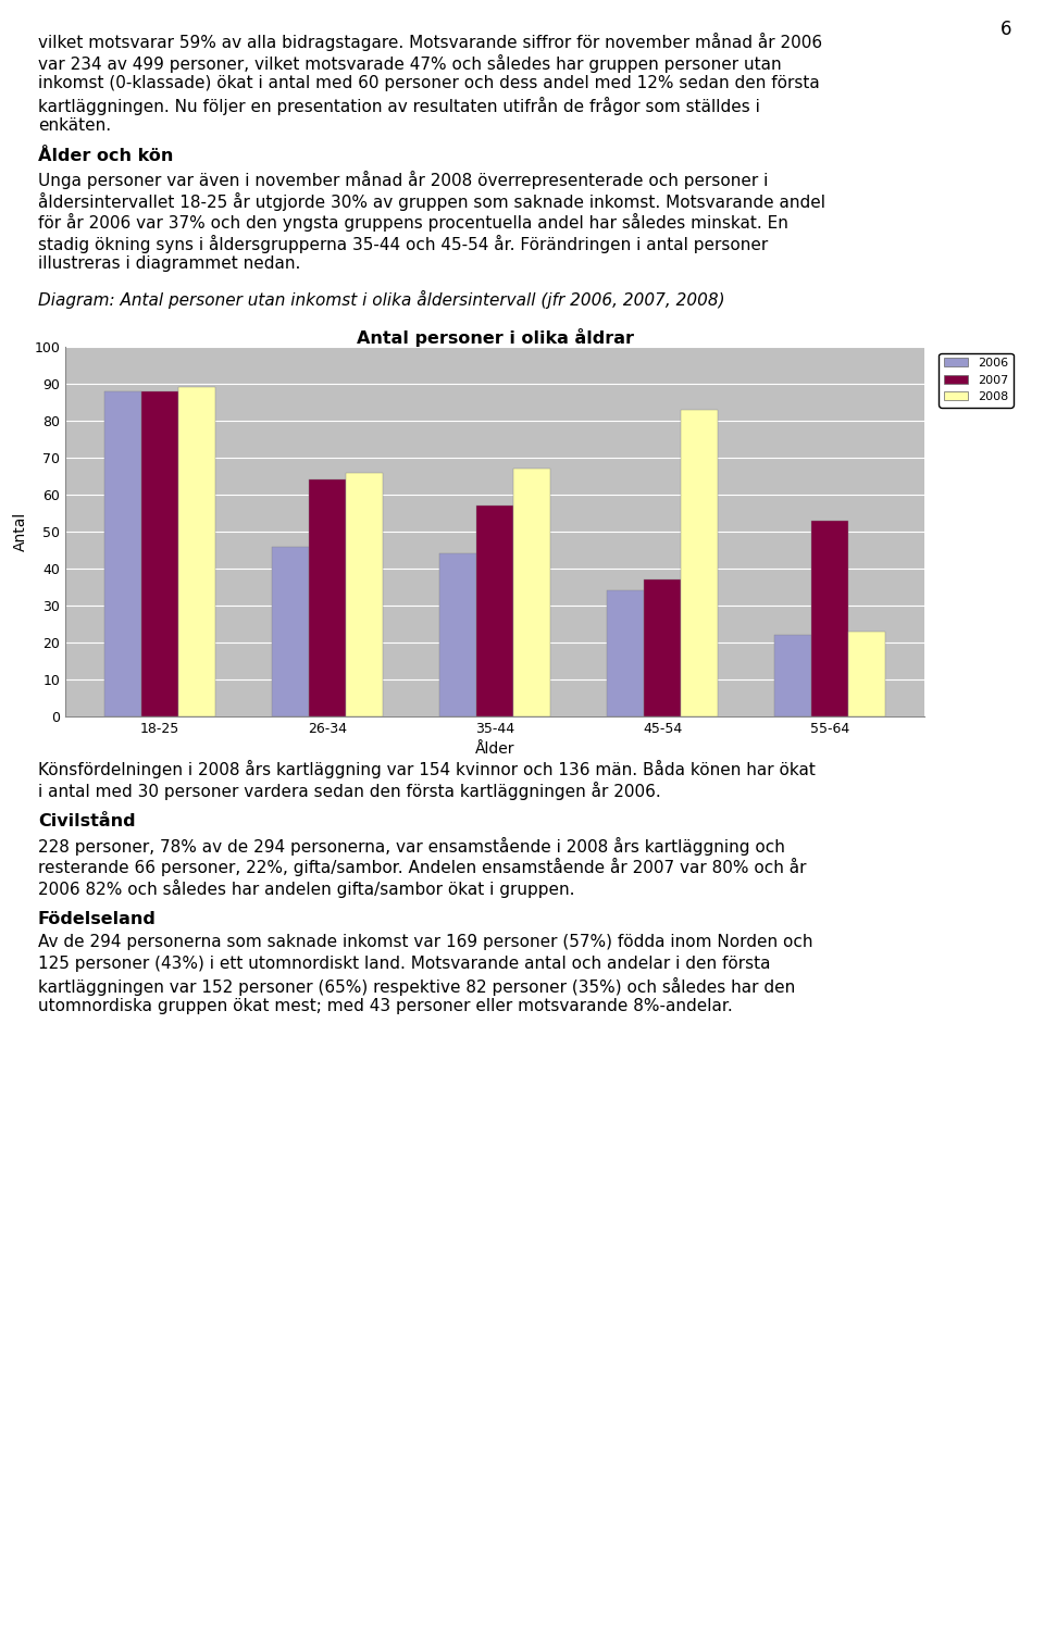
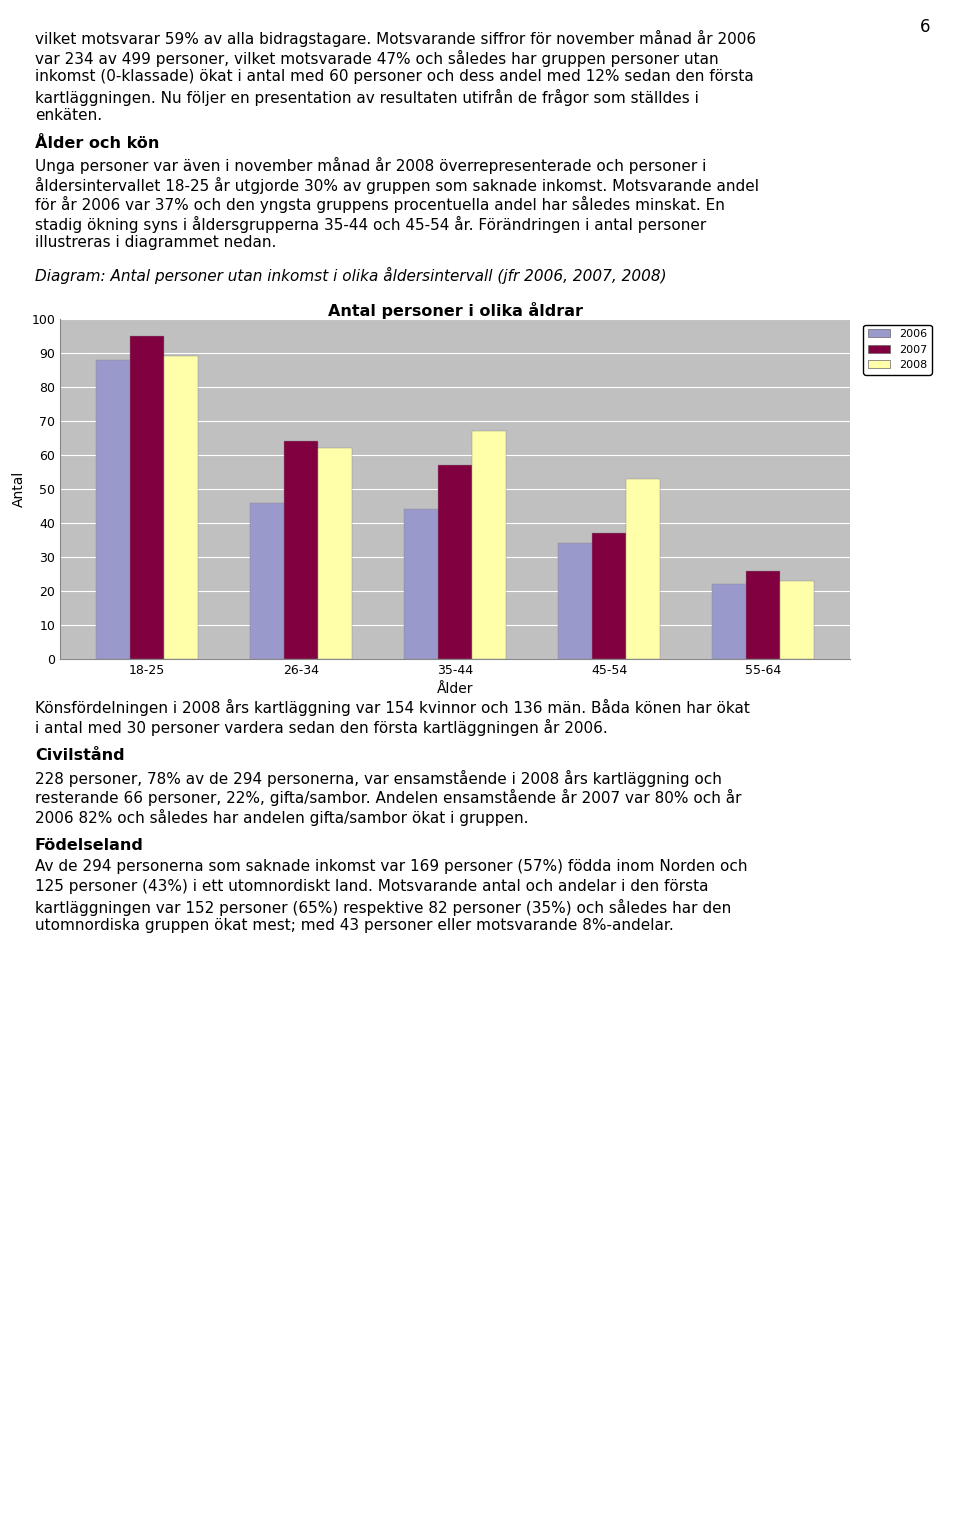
2007/18-25: 88 -> 95
2008/26-34: 66 -> 62
2008/45-54: 83 -> 53
2007/55-64: 53 -> 26
